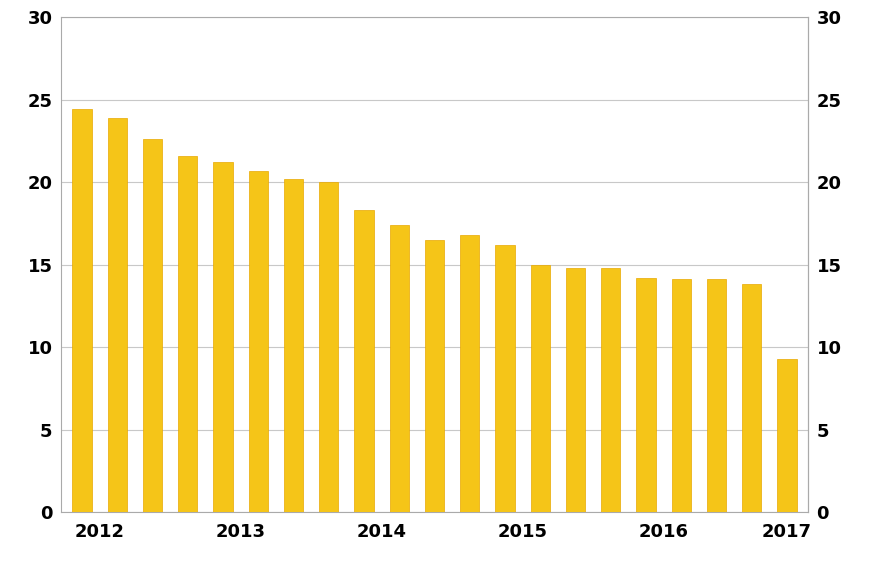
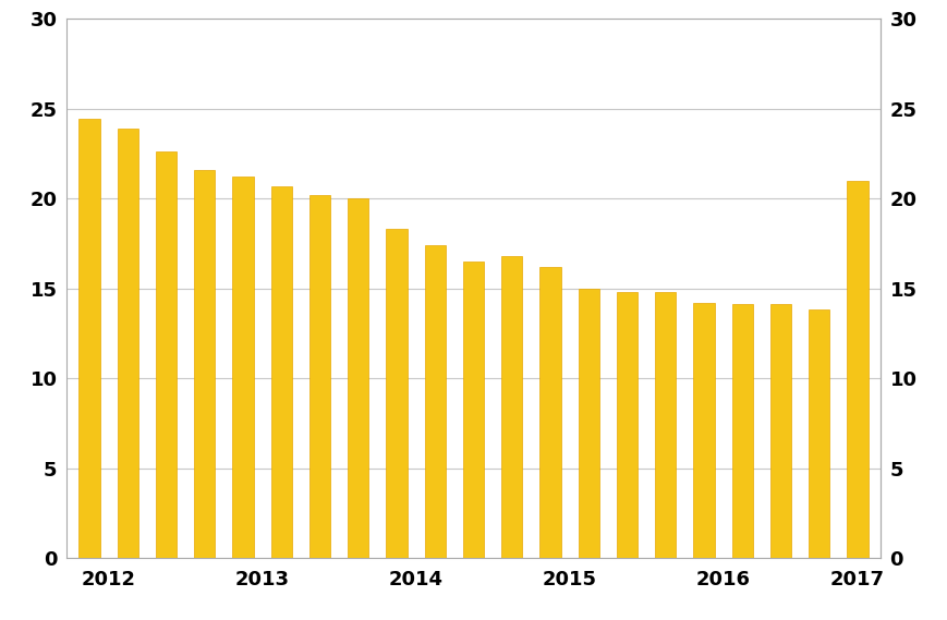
2017: 9.3 -> 21.0
